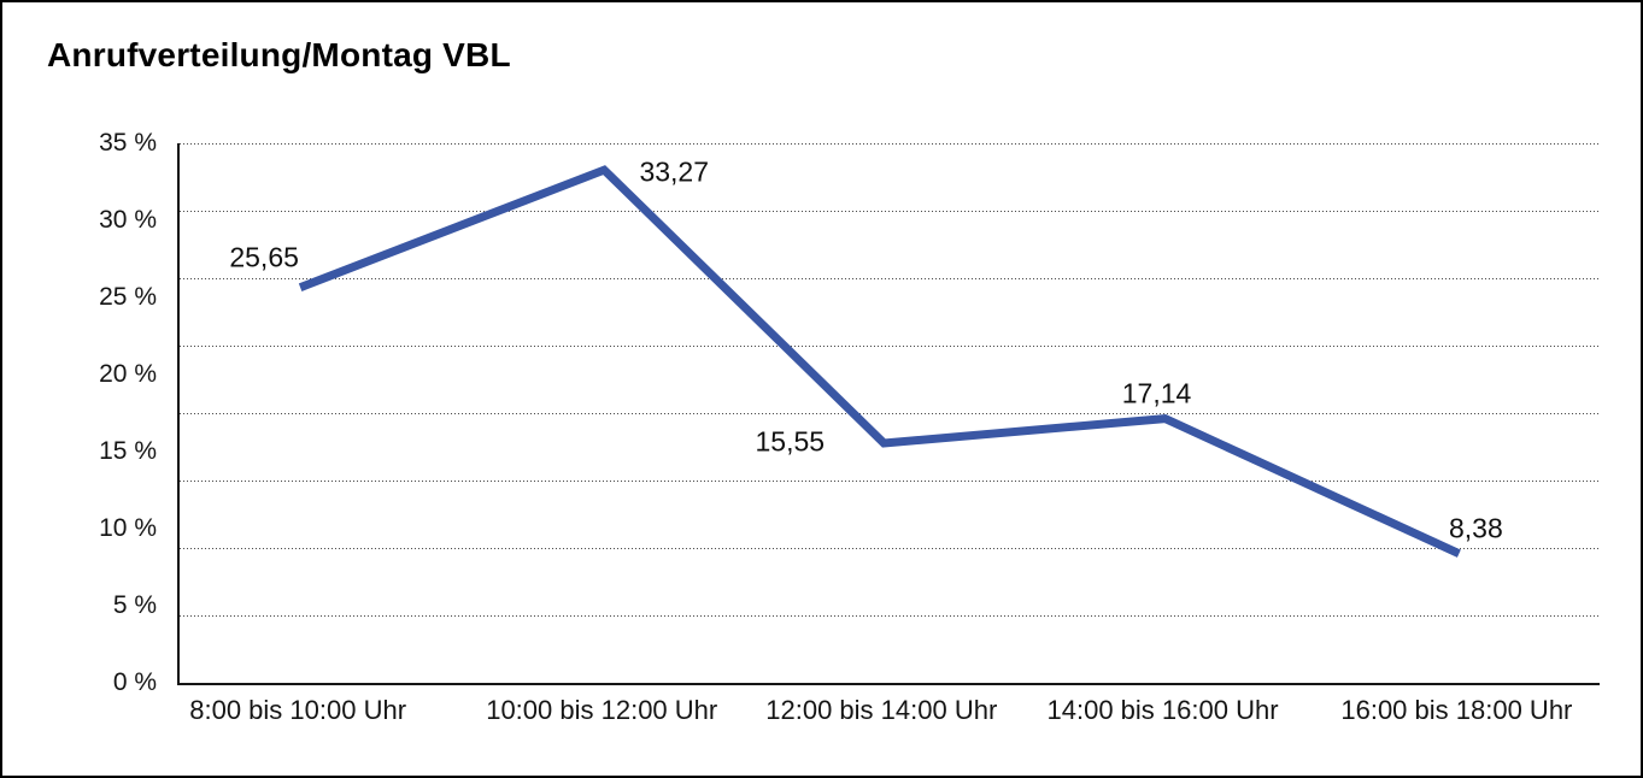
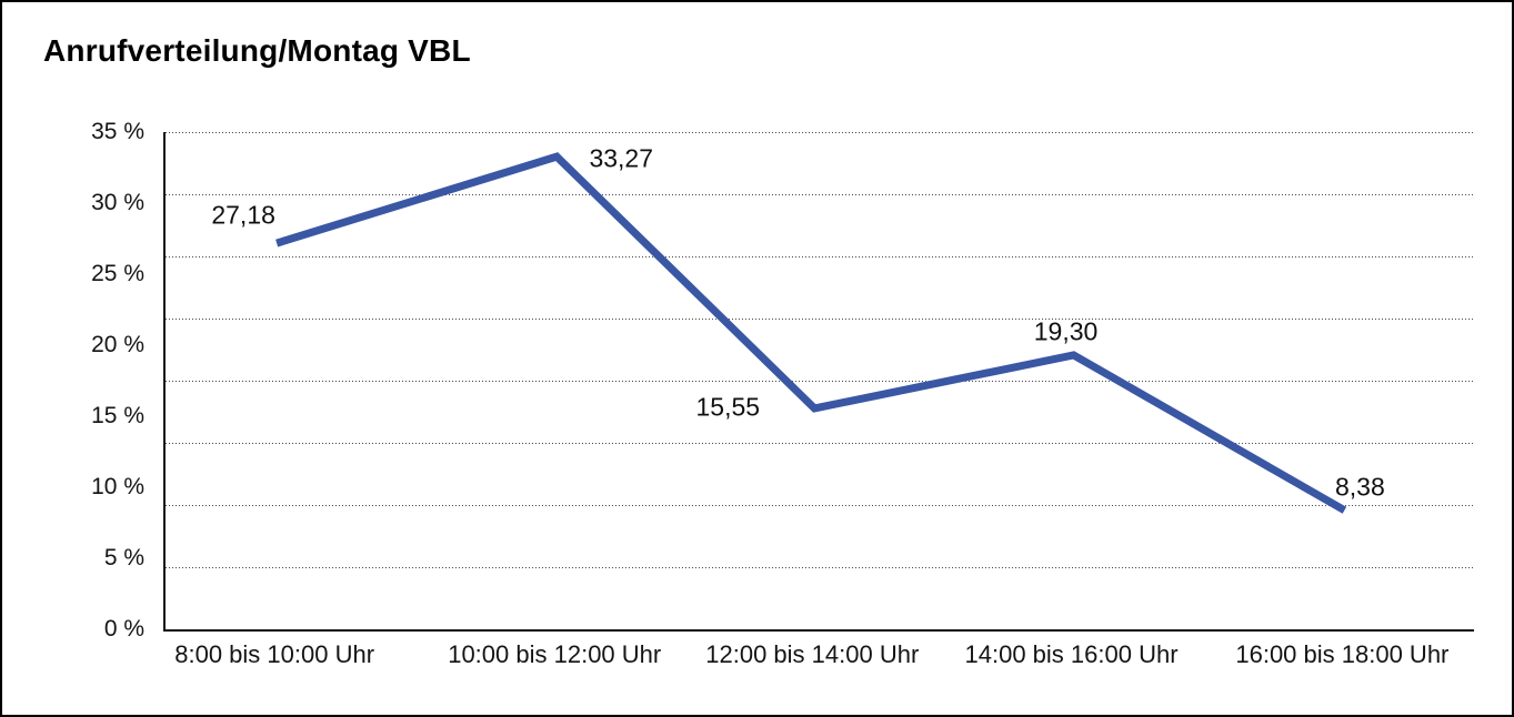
8:00 bis 10:00 Uhr: 25,65 -> 27,18
14:00 bis 16:00 Uhr: 17,14 -> 19,30
